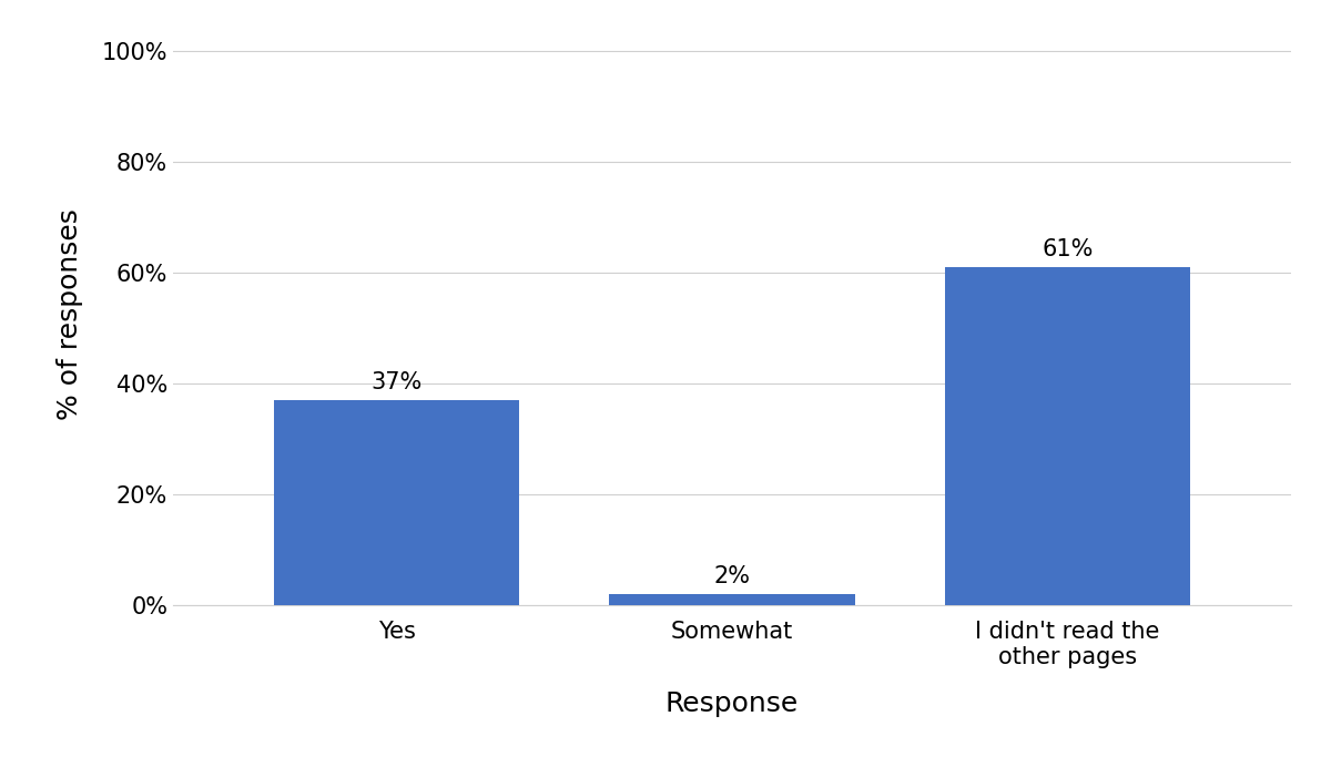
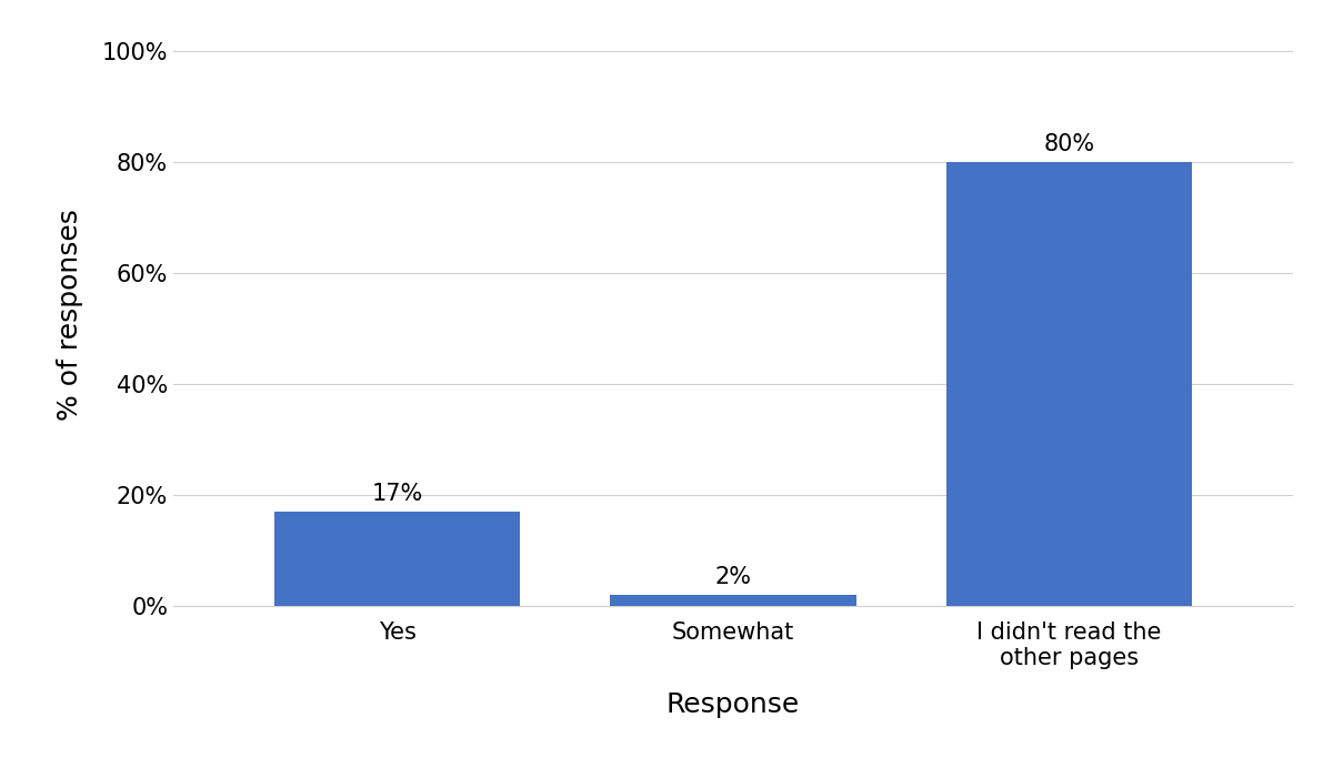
Yes: 37% -> 17%
I didn't read the other pages: 61% -> 80%
